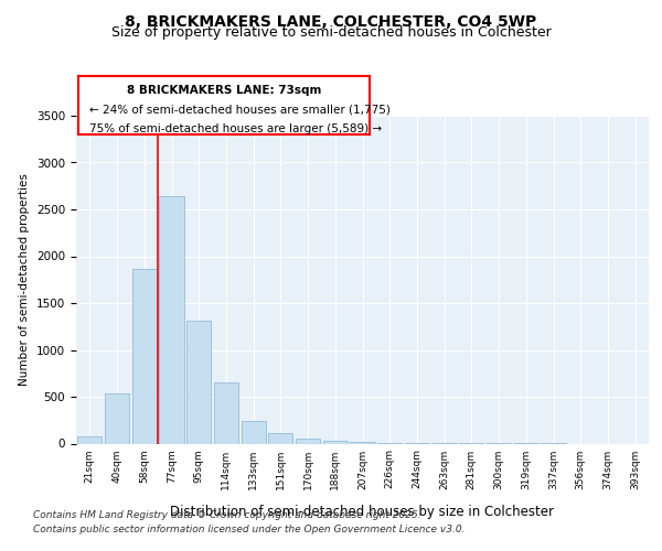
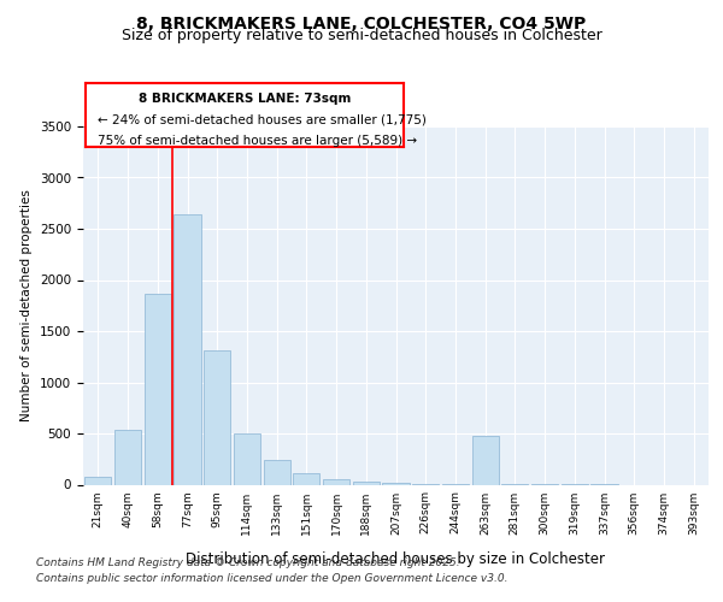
114sqm: 650 -> 500
263sqm: 0 -> 480
